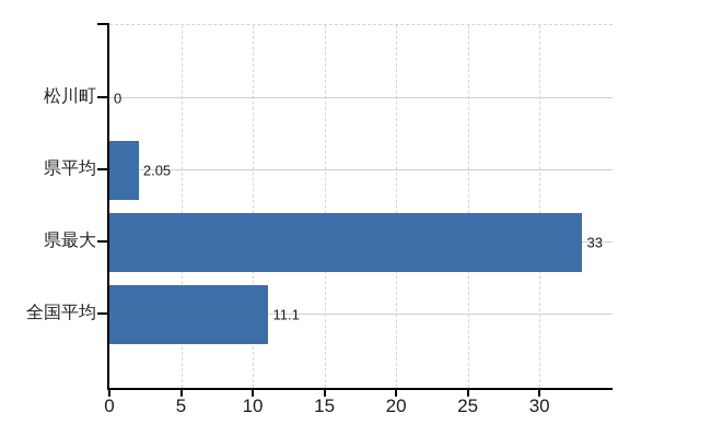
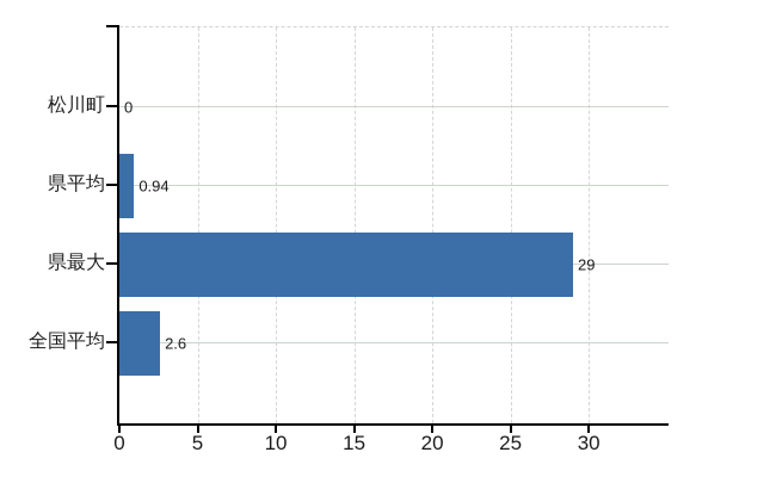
県平均: 2.05 -> 0.94
県最大: 33 -> 29
全国平均: 11.1 -> 2.6
